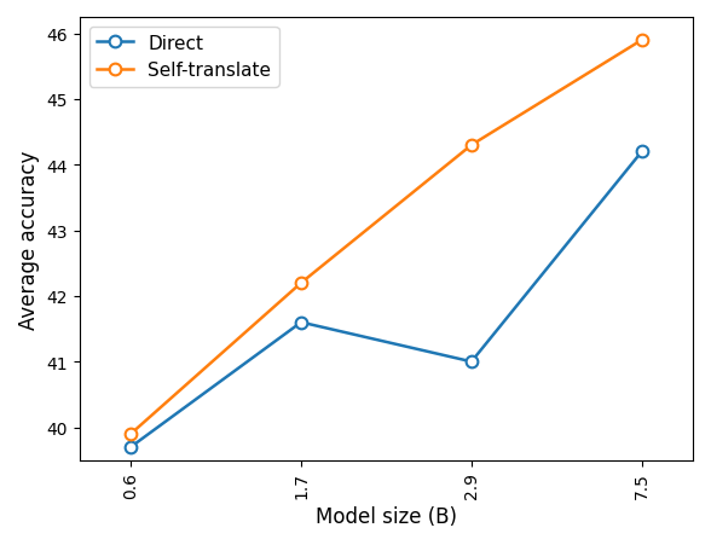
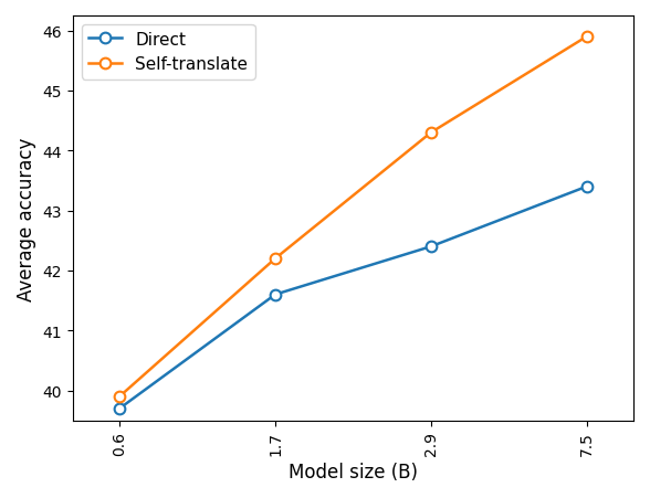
Direct/2.9: 41.0 -> 42.4
Direct/7.5: 44.2 -> 43.4
